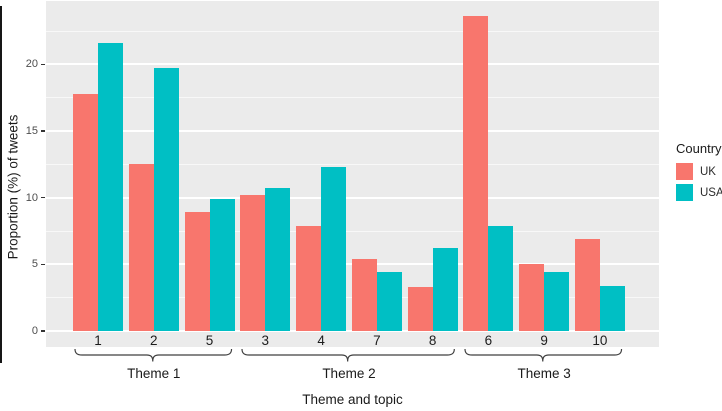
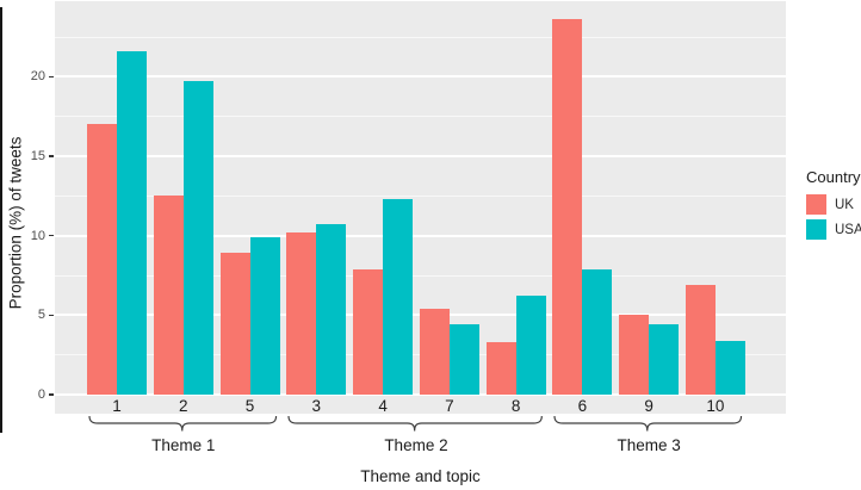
UK/1: 17.8 -> 17.0
